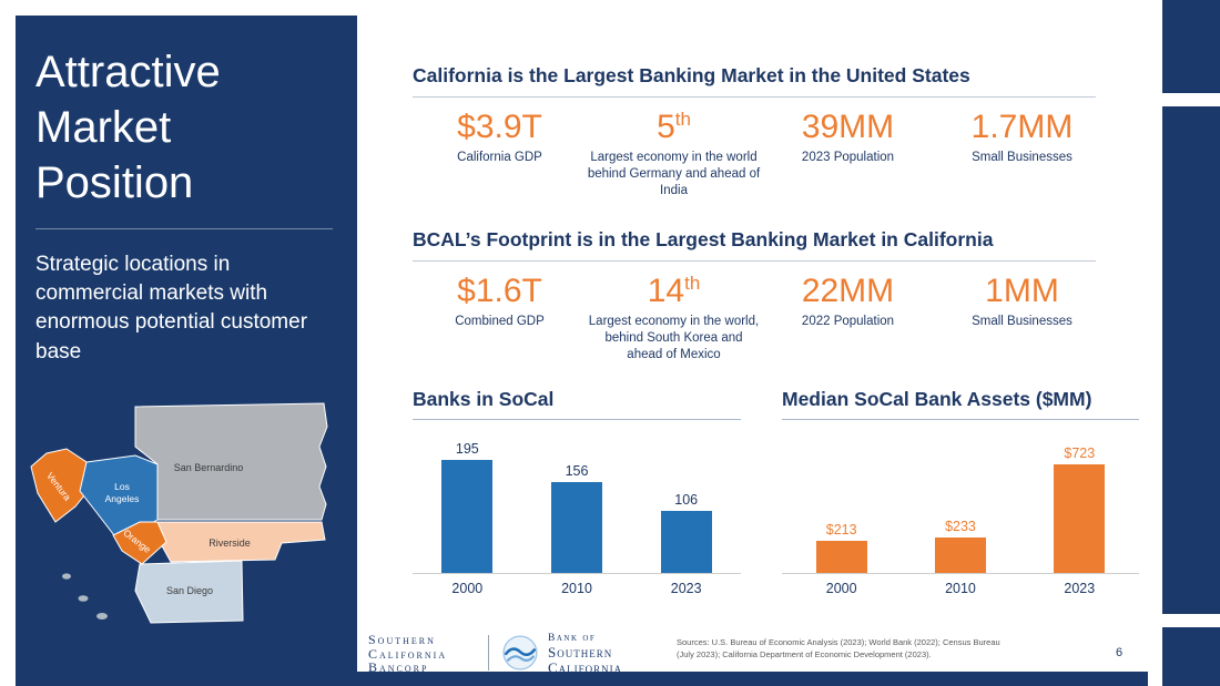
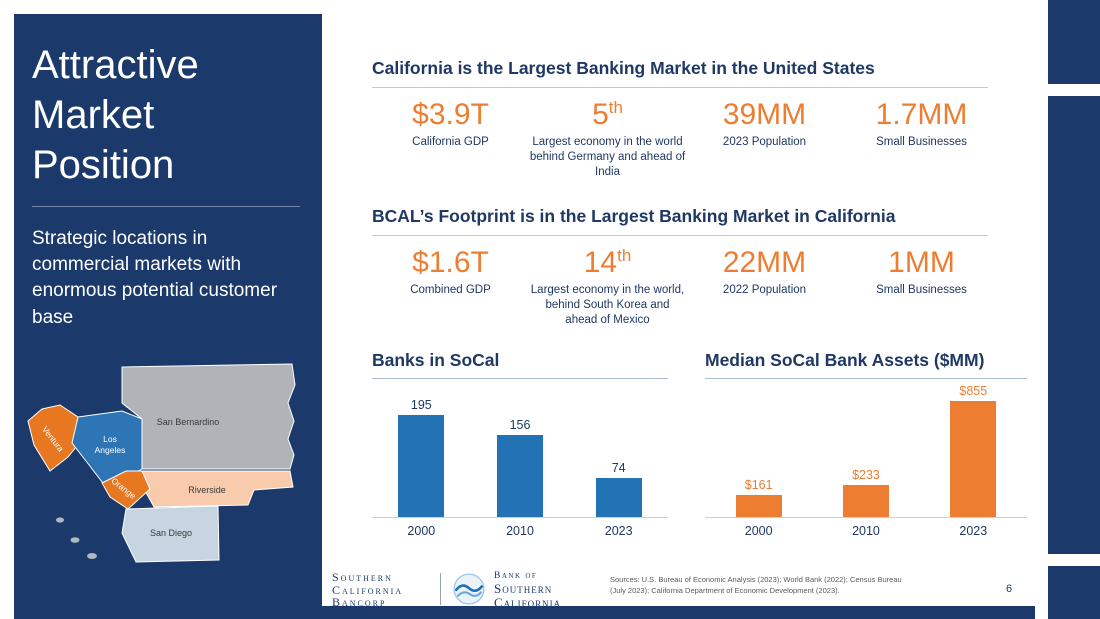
Banks in SoCal/2023: 106 -> 74
Median SoCal Bank Assets ($MM)/2000: $213 -> $161
Median SoCal Bank Assets ($MM)/2023: $723 -> $855
